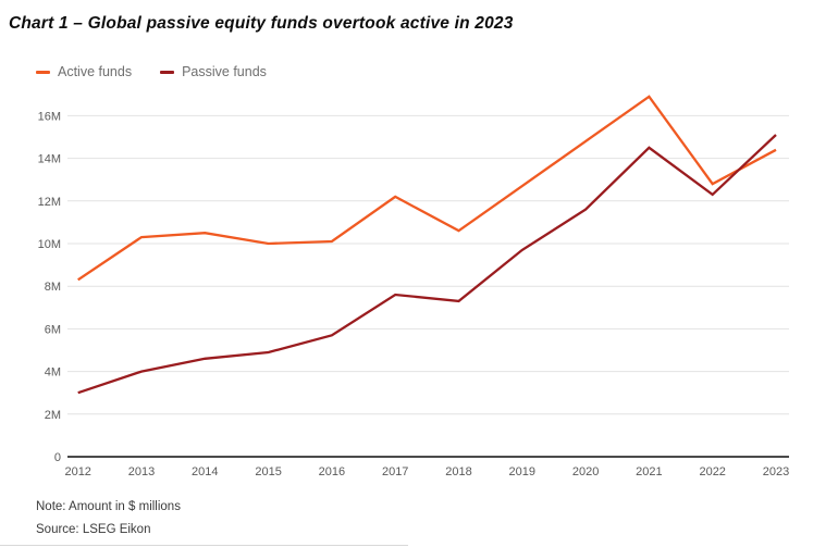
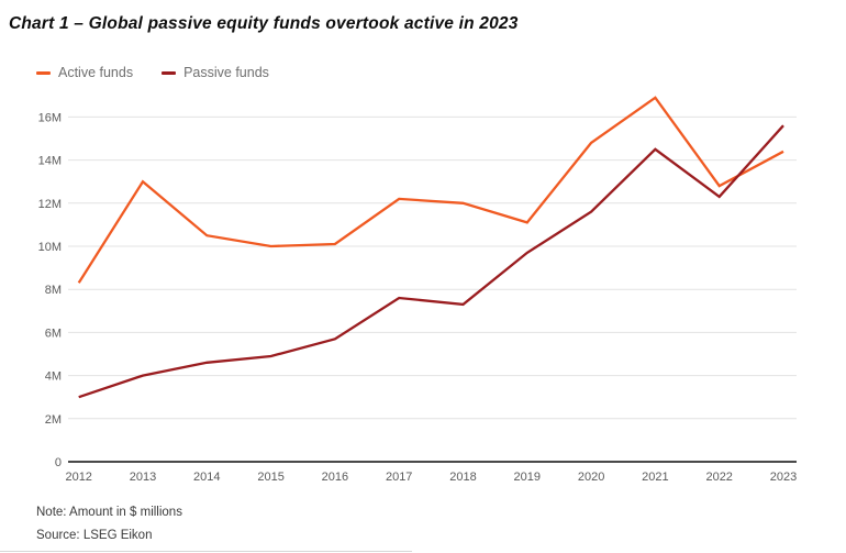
Active funds/2013: 10.3M -> 13.0M
Active funds/2018: 10.6M -> 12.0M
Active funds/2019: 12.7M -> 11.1M
Passive funds/2023: 15.1M -> 15.6M
